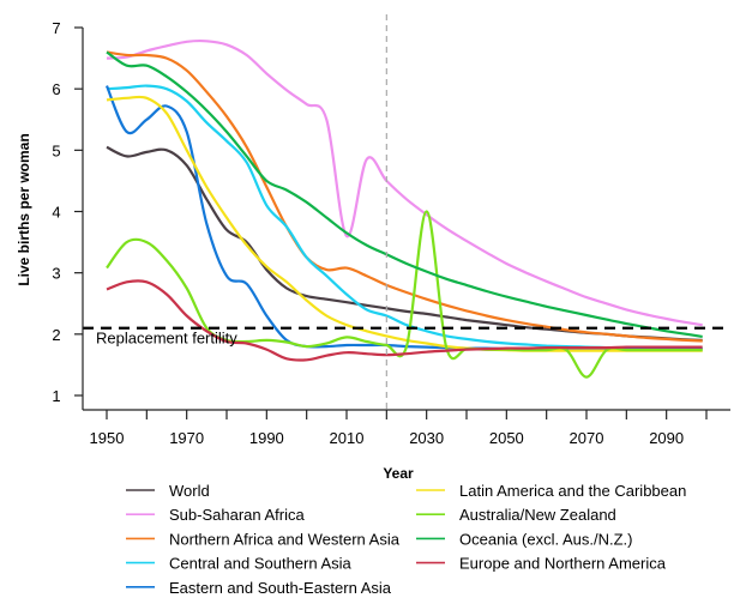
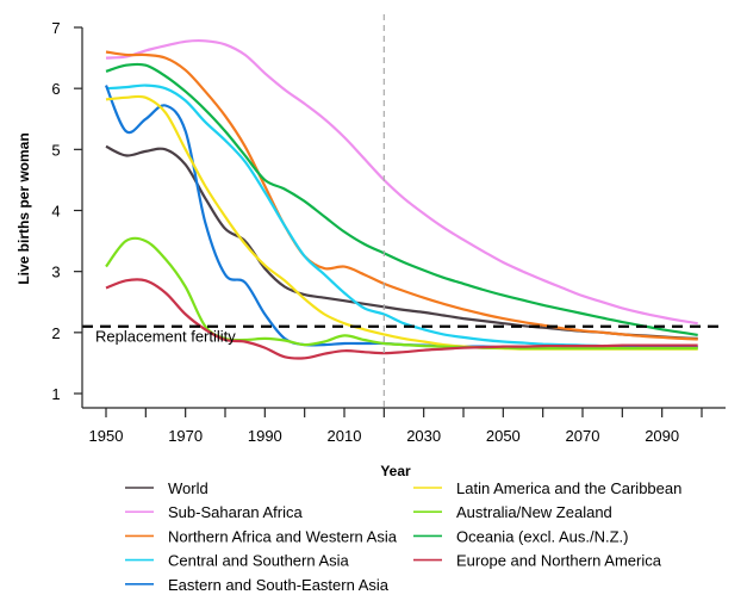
Oceania (excl. Aus./N.Z.)/1950: 6.6 -> 6.3
Central and Southern Asia/1990: 4.1 -> 4.3
Sub-Saharan Africa/2010: 3.6 -> 5.2
Australia/New Zealand/2030: 4.0 -> 1.8
Australia/New Zealand/2070: 1.3 -> 1.7
